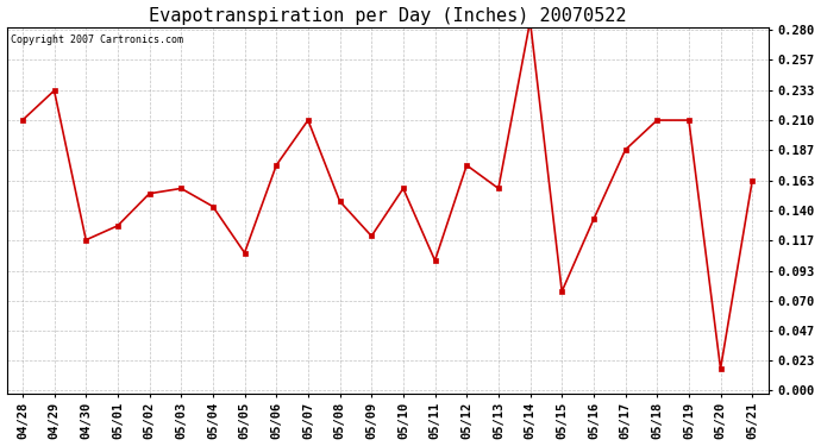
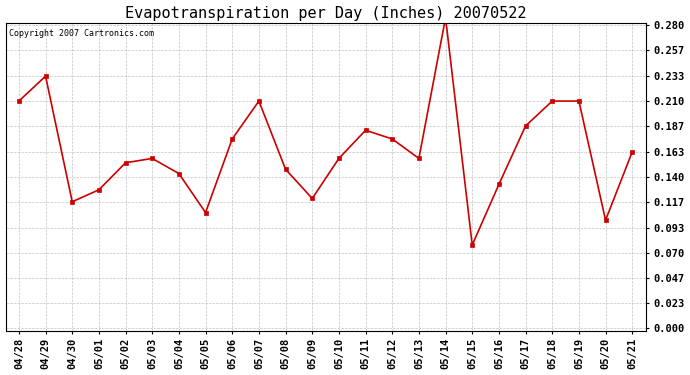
05/11: 0.101 -> 0.183
05/20: 0.017 -> 0.100
